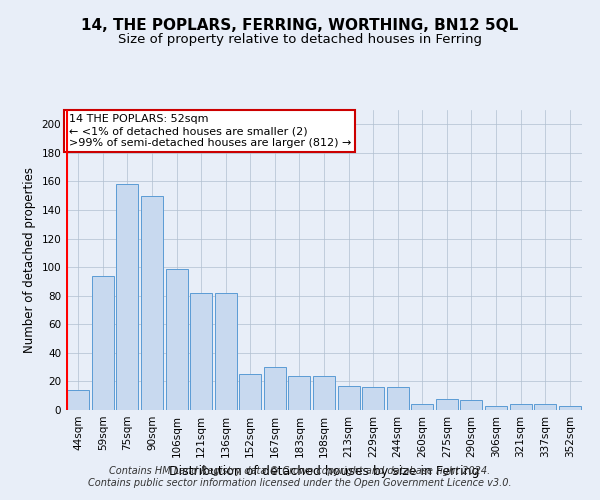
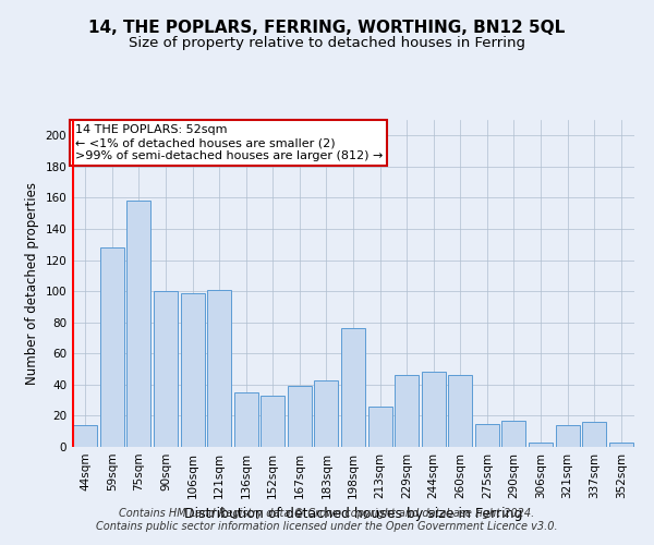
59sqm: 94 -> 128
90sqm: 150 -> 100
121sqm: 82 -> 101
136sqm: 82 -> 35
152sqm: 25 -> 33
167sqm: 30 -> 39
183sqm: 24 -> 43
198sqm: 24 -> 76
213sqm: 17 -> 26
229sqm: 16 -> 46
244sqm: 16 -> 48
260sqm: 4 -> 46
275sqm: 8 -> 15
290sqm: 7 -> 17
321sqm: 4 -> 14
337sqm: 4 -> 16
